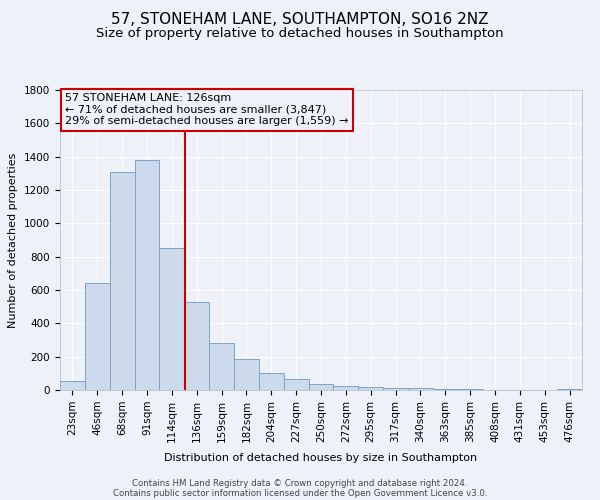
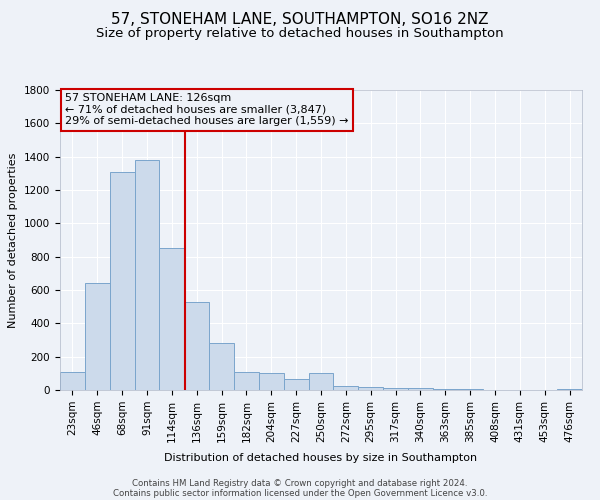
23sqm: 60 -> 110
182sqm: 180 -> 110
250sqm: 40 -> 100
